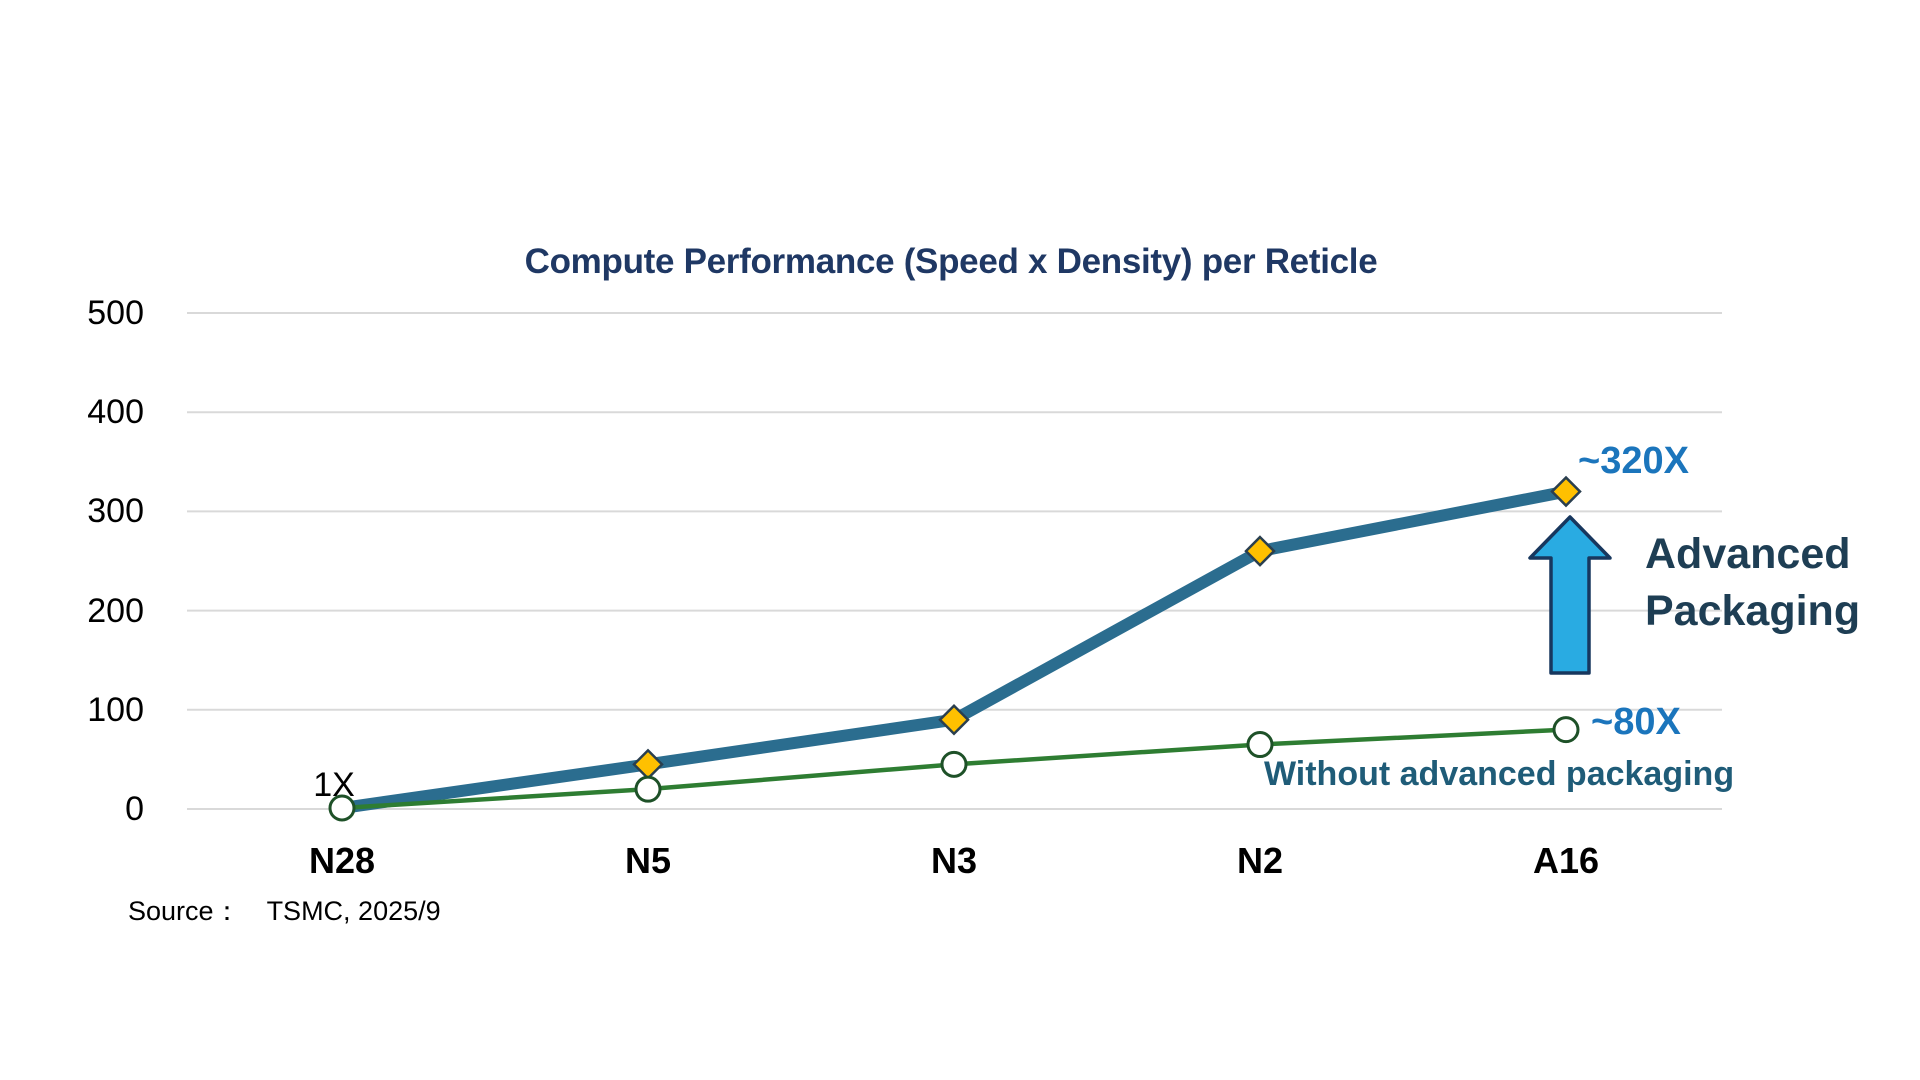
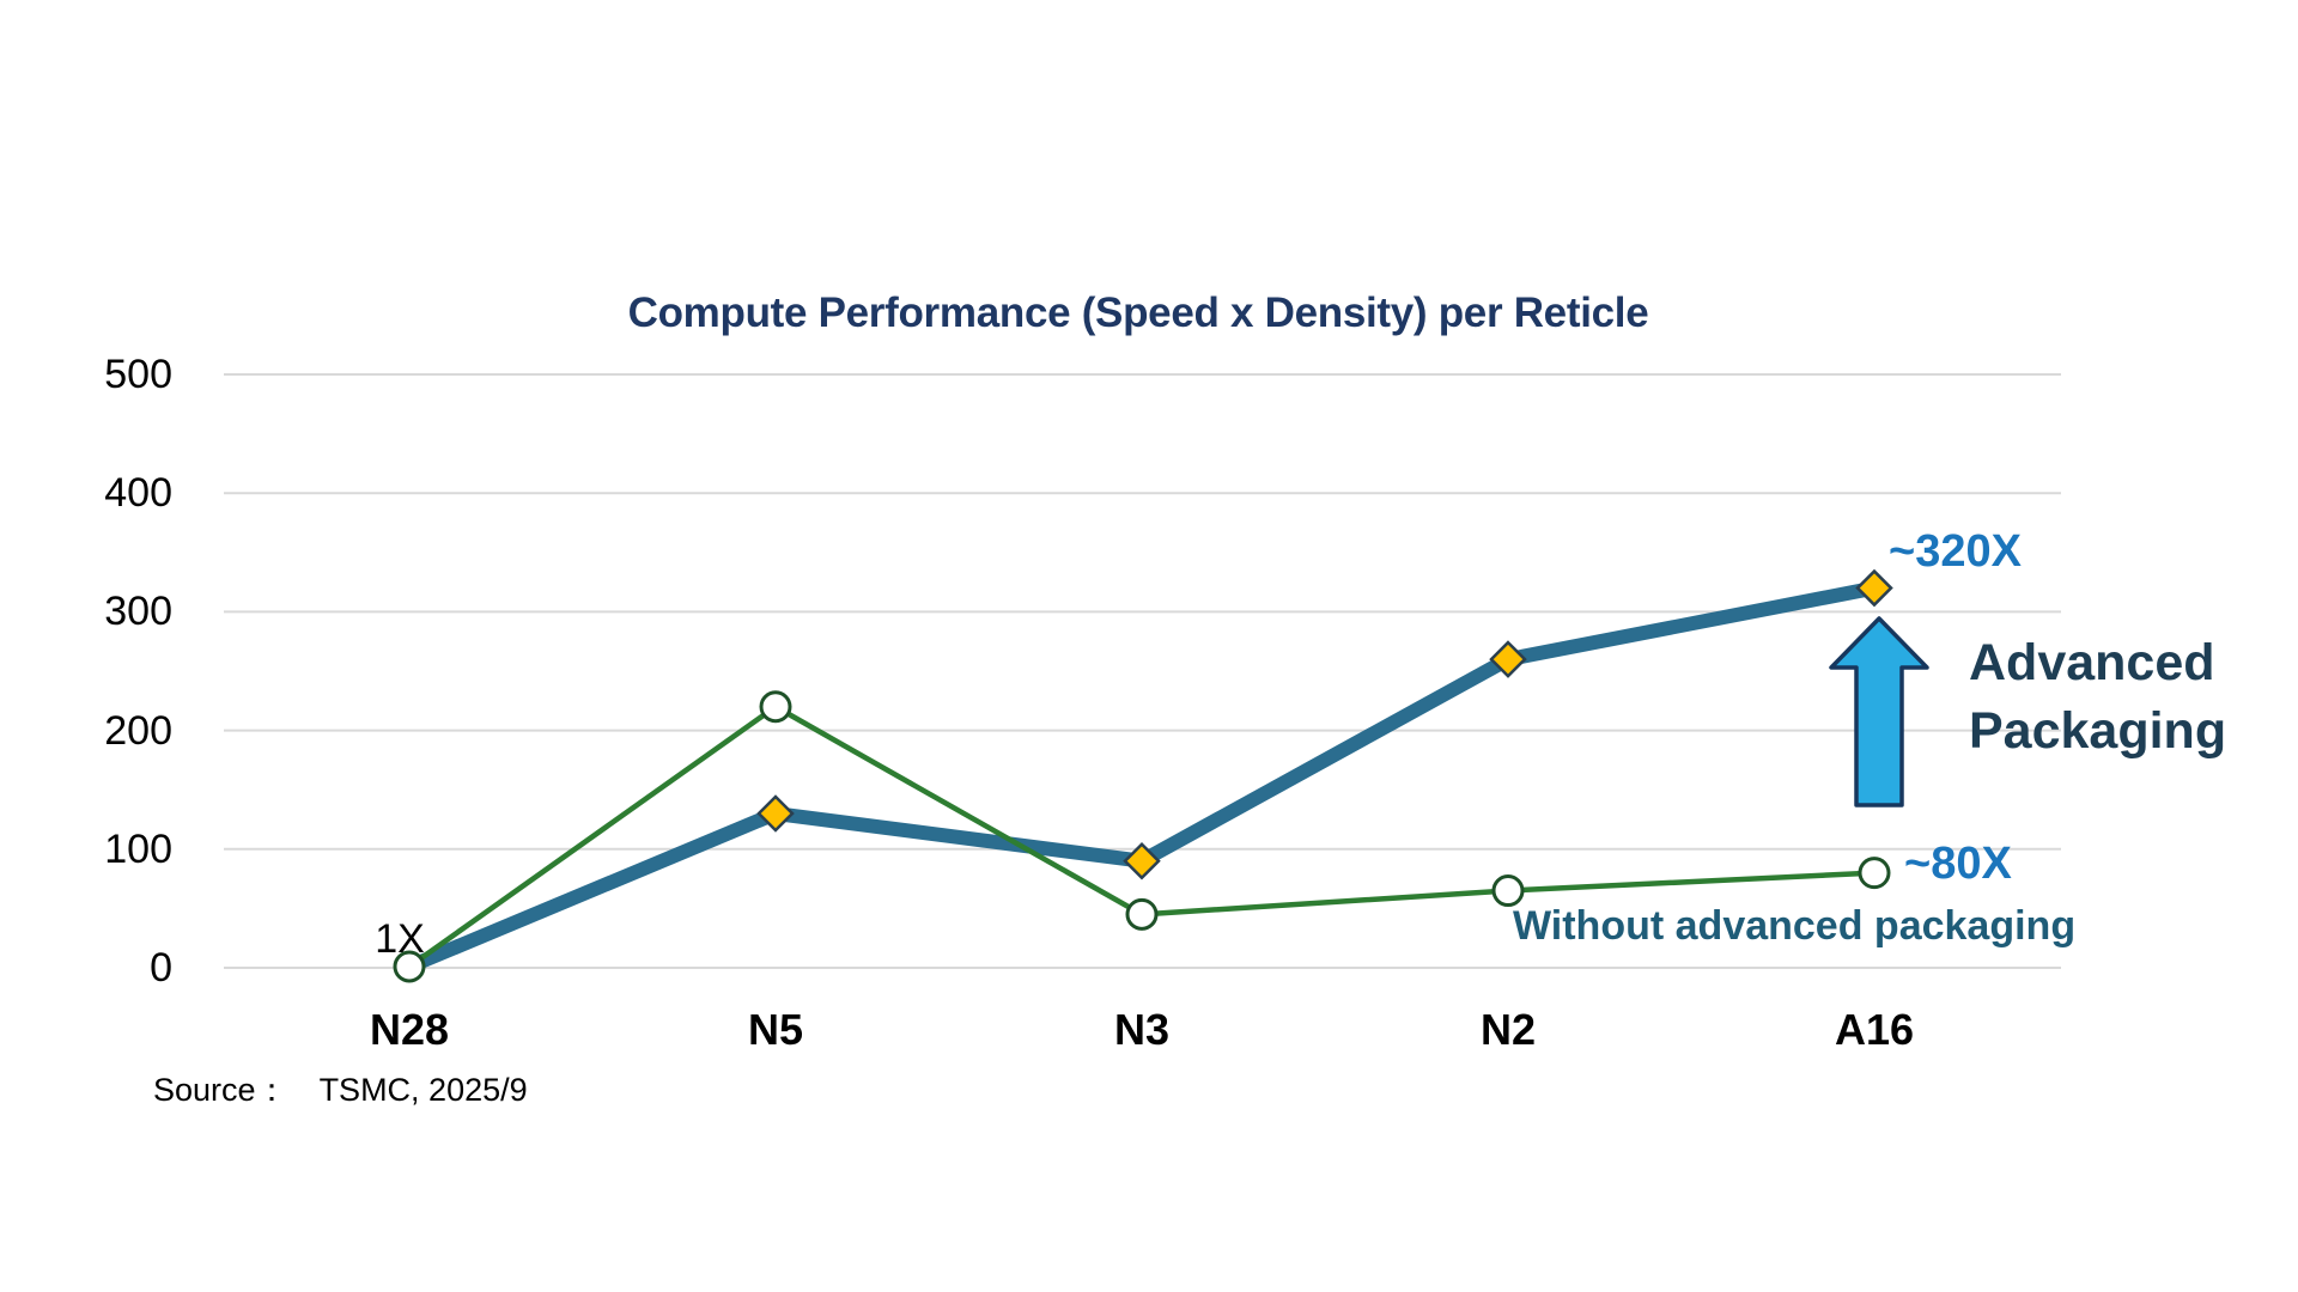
Advanced Packaging/N5: 40 -> 130
Without advanced packaging/N5: 20 -> 220
